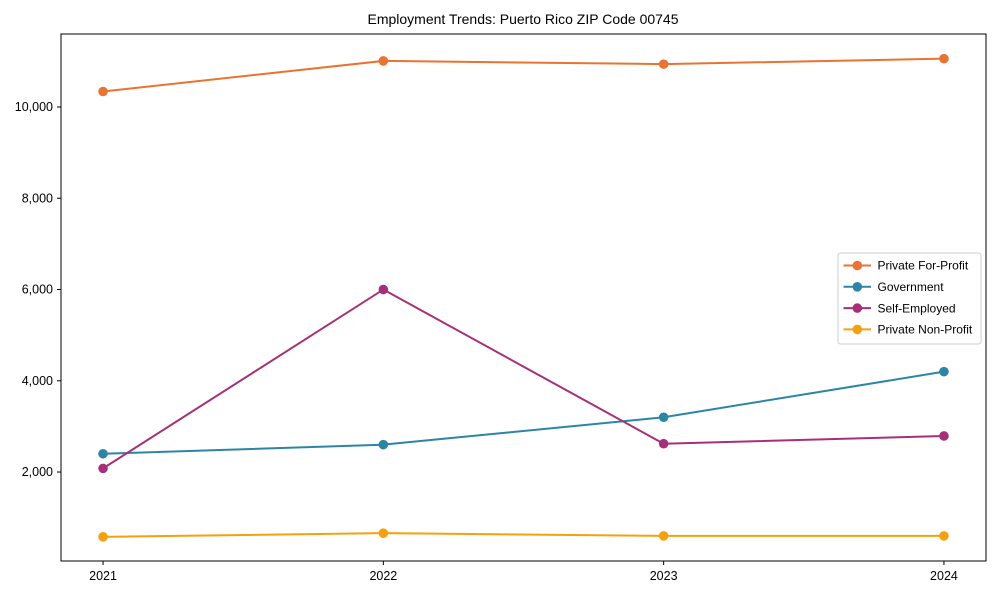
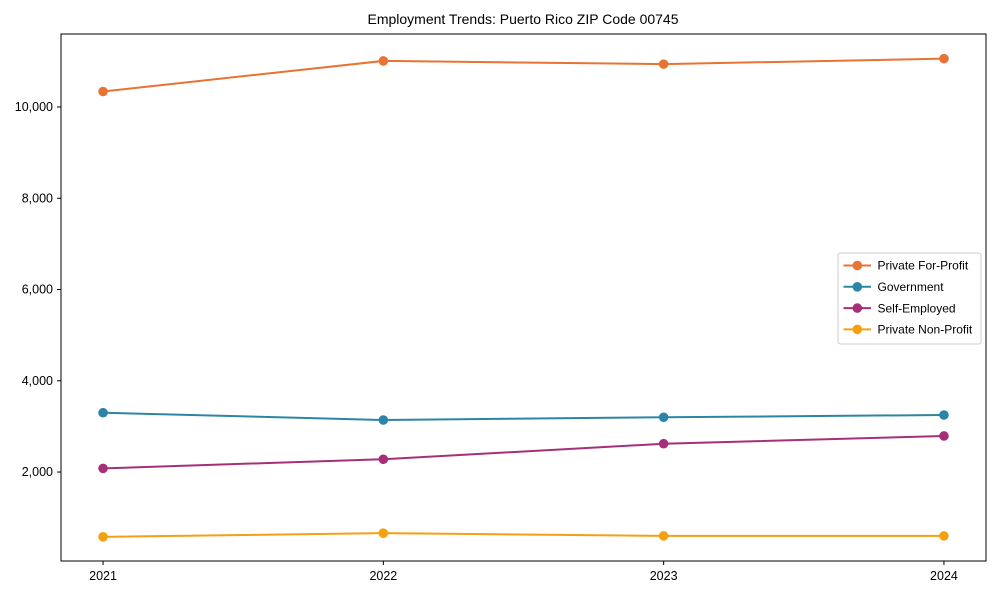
Government/2021: 2400 -> 3300
Government/2022: 2600 -> 3100
Self-Employed/2022: 6000 -> 2300
Government/2024: 4200 -> 3200
